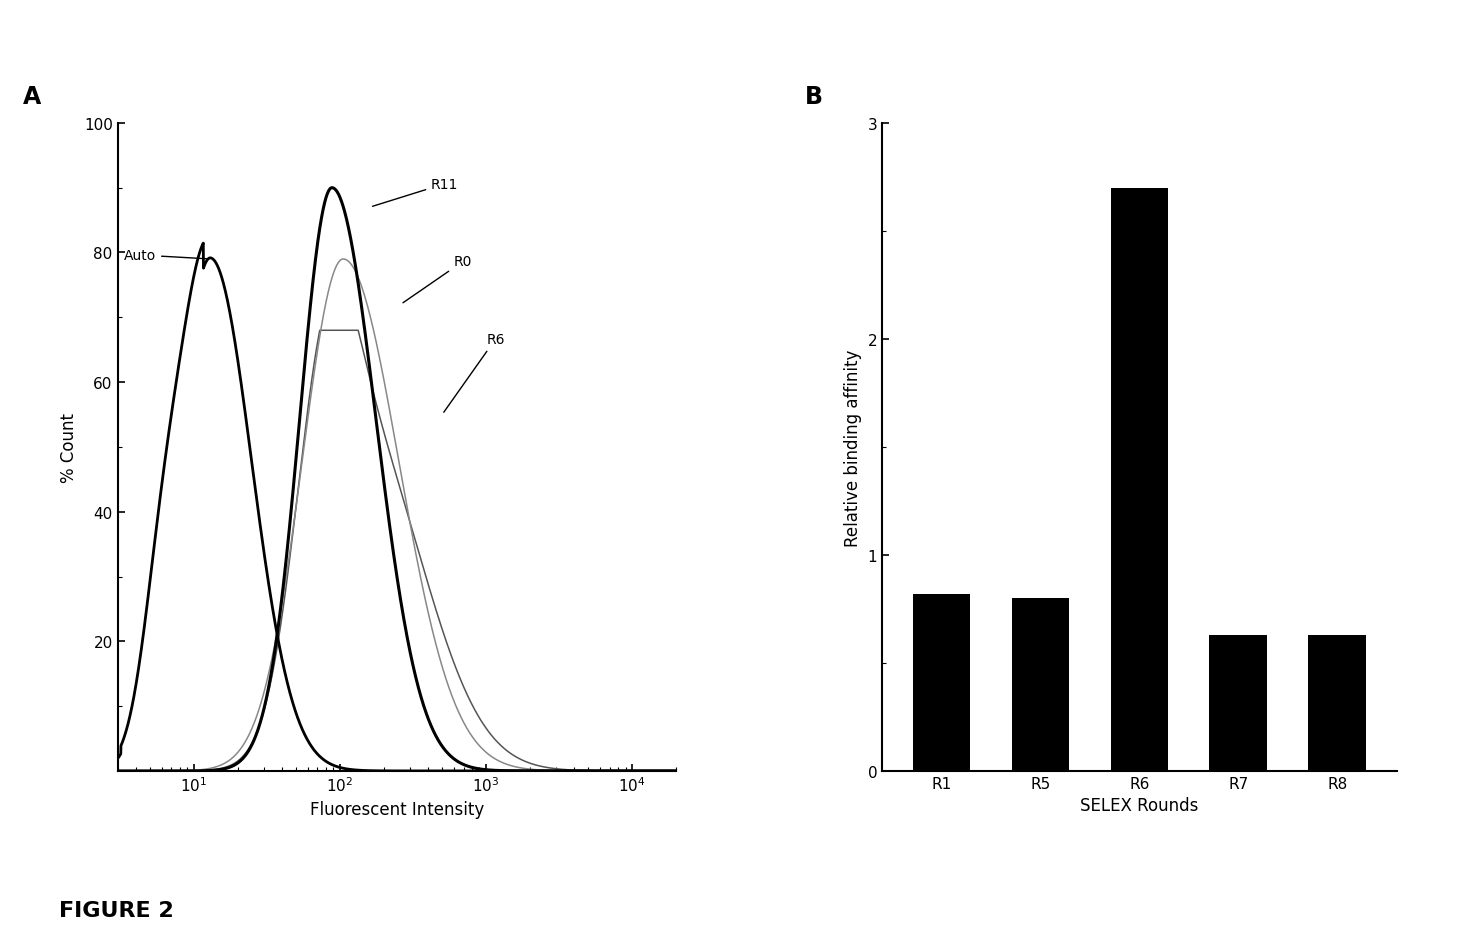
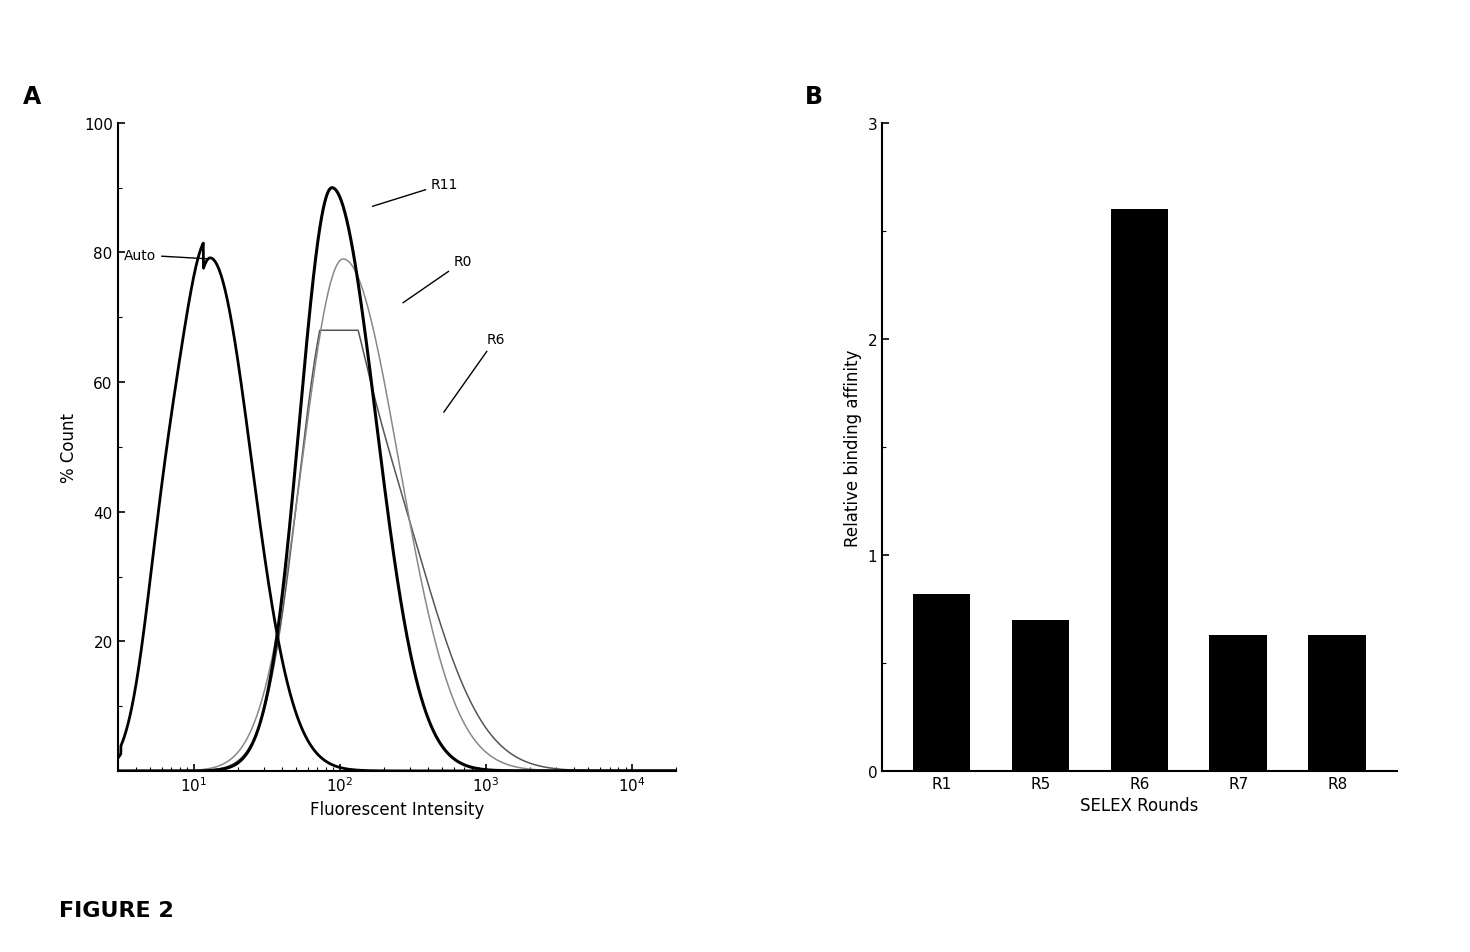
R5: 0.80 -> 0.70
R6: 2.70 -> 2.60
